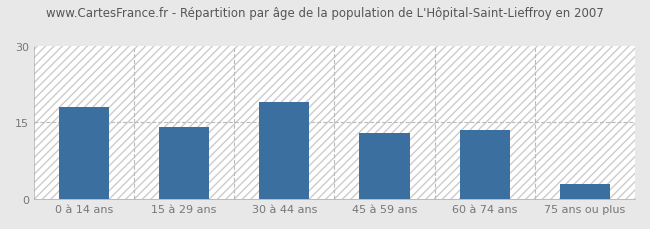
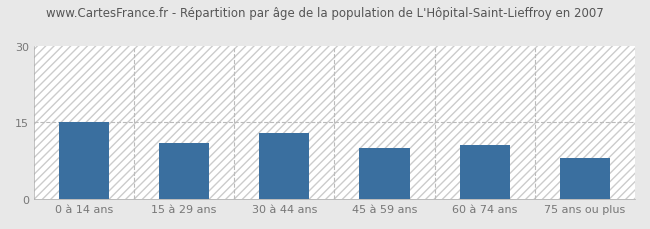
0 à 14 ans: 18.0 -> 15.0
15 à 29 ans: 14.0 -> 11.0
30 à 44 ans: 19.0 -> 13.0
45 à 59 ans: 13.0 -> 10.0
60 à 74 ans: 13.5 -> 10.6
75 ans ou plus: 3.0 -> 8.0
